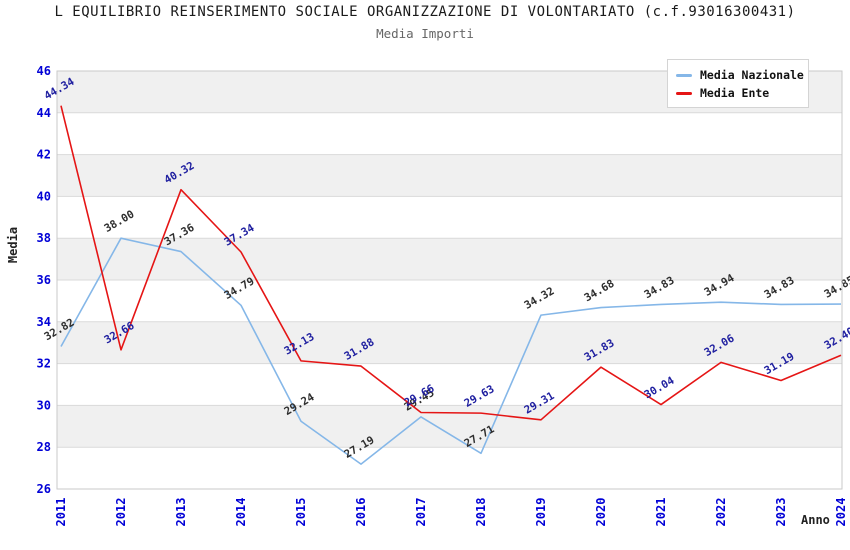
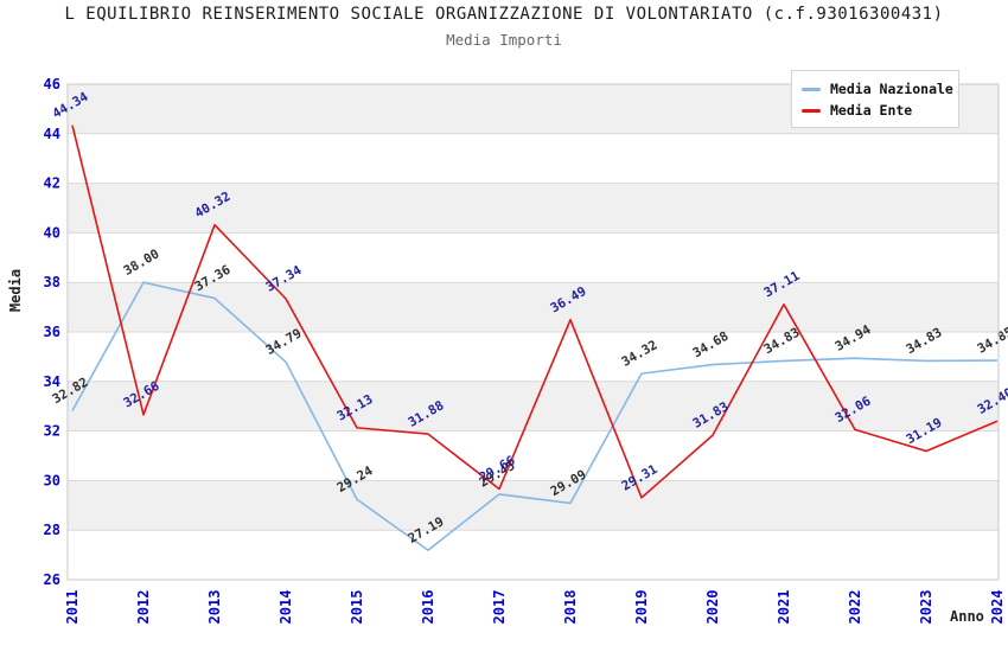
Media Nazionale/2018: 27.71 -> 29.09
Media Ente/2018: 29.63 -> 36.49
Media Ente/2021: 30.04 -> 37.11
